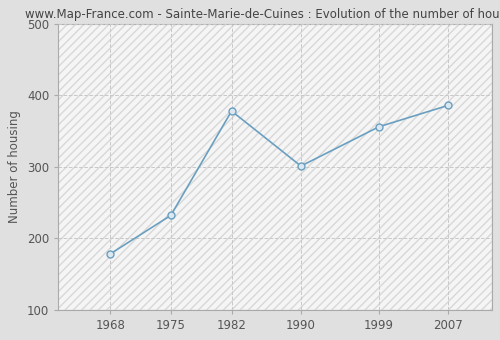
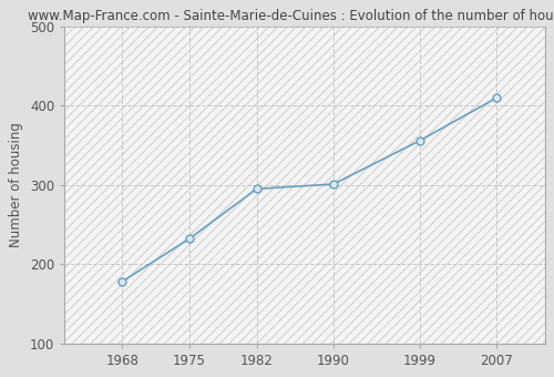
1982: 378 -> 295
2007: 386 -> 410
